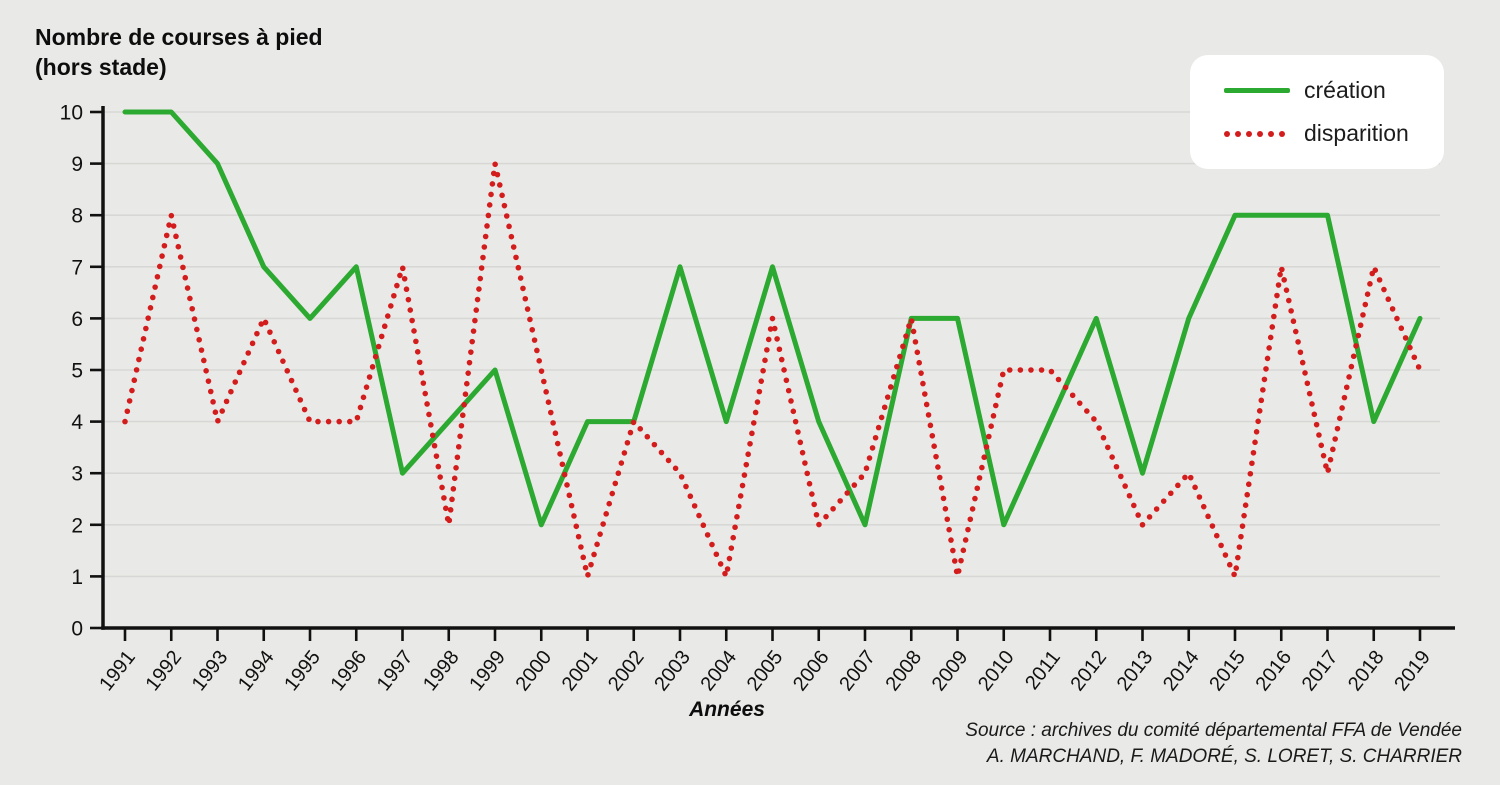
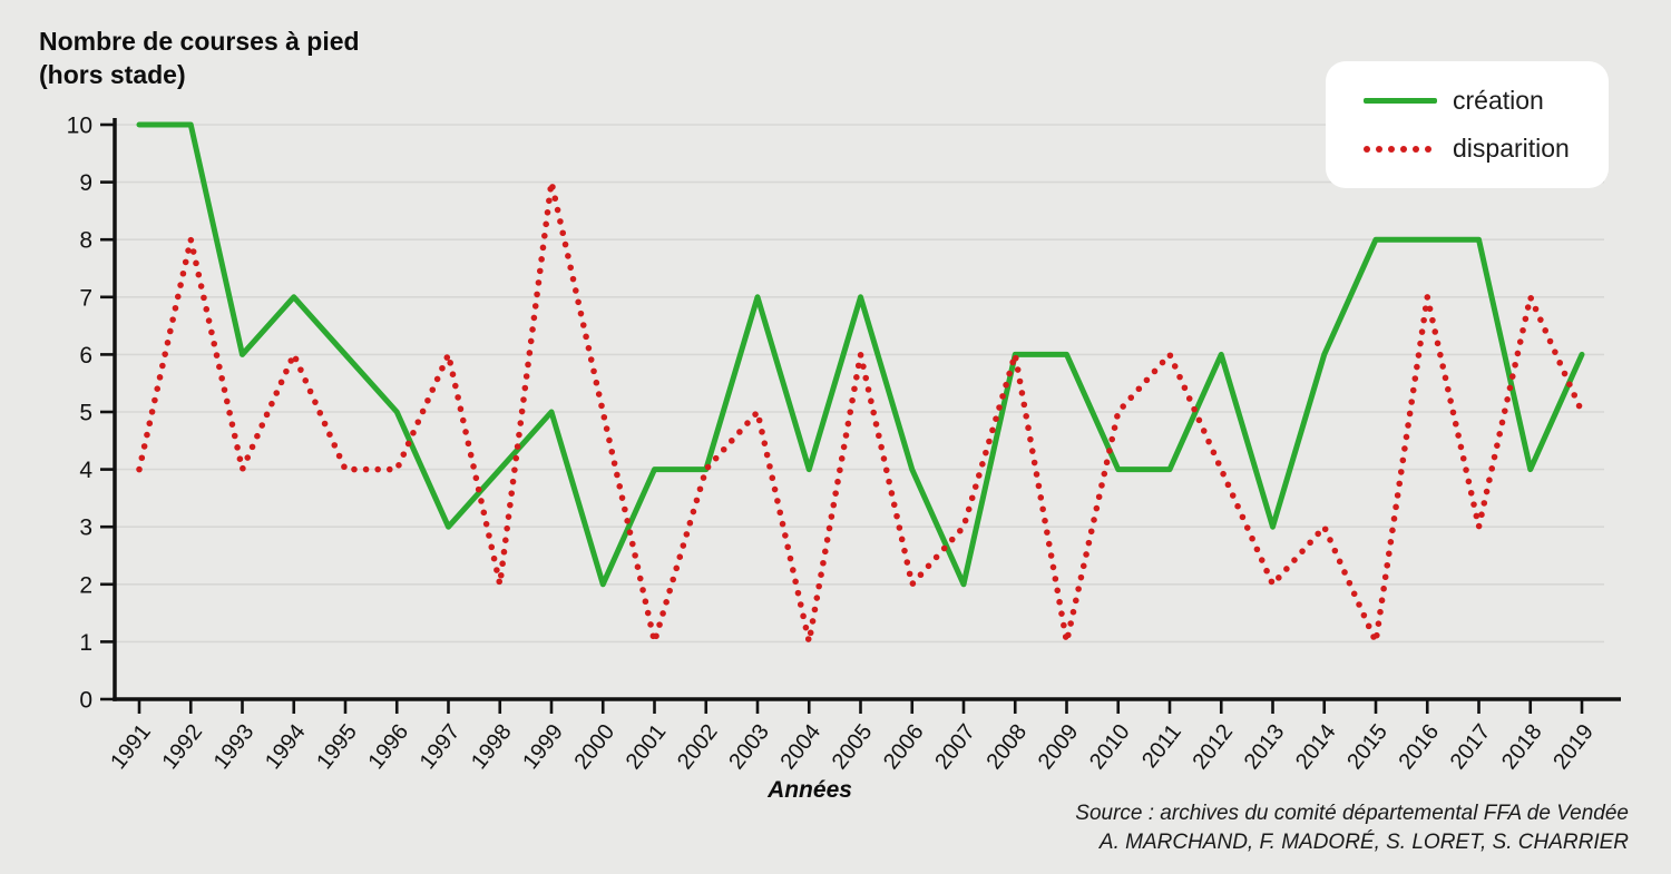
création/1993: 9 -> 6
création/1996: 7 -> 5
disparition/1997: 7 -> 6
disparition/2003: 3 -> 5
création/2010: 2 -> 4
disparition/2011: 5 -> 6
